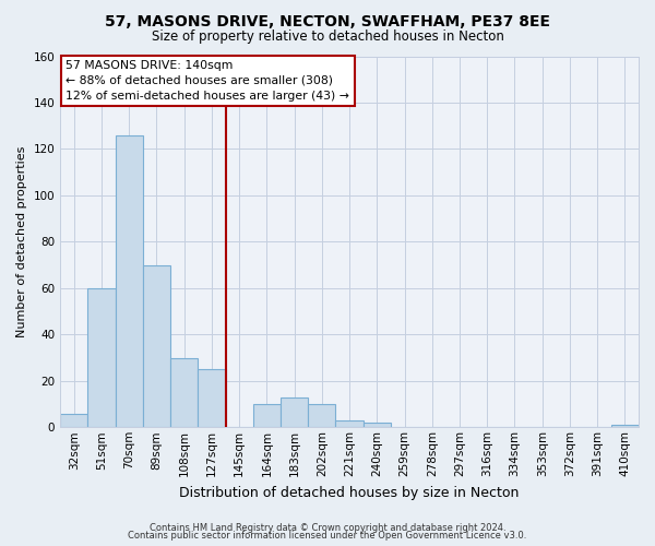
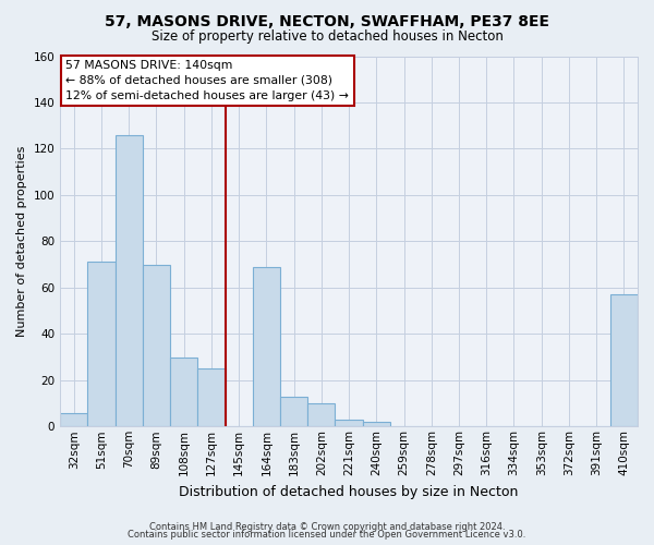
51sqm: 60 -> 71
164sqm: 10 -> 69
410sqm: 1 -> 57
